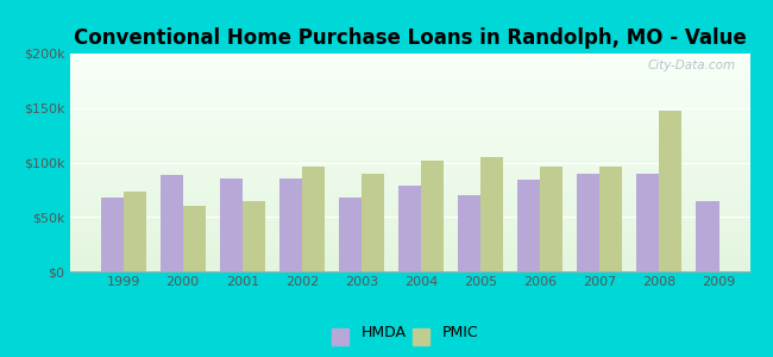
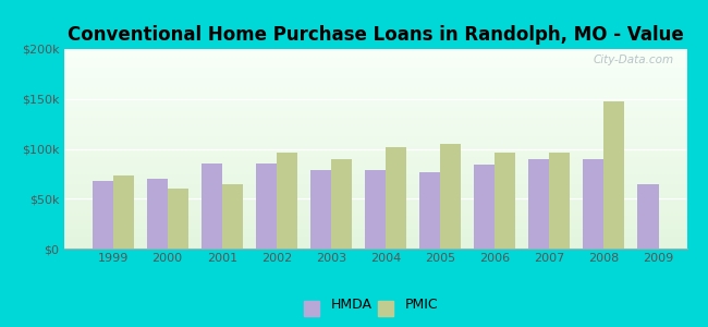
HMDA/2000: $88k -> $70k
HMDA/2003: $68k -> $79k
HMDA/2005: $70k -> $77k
